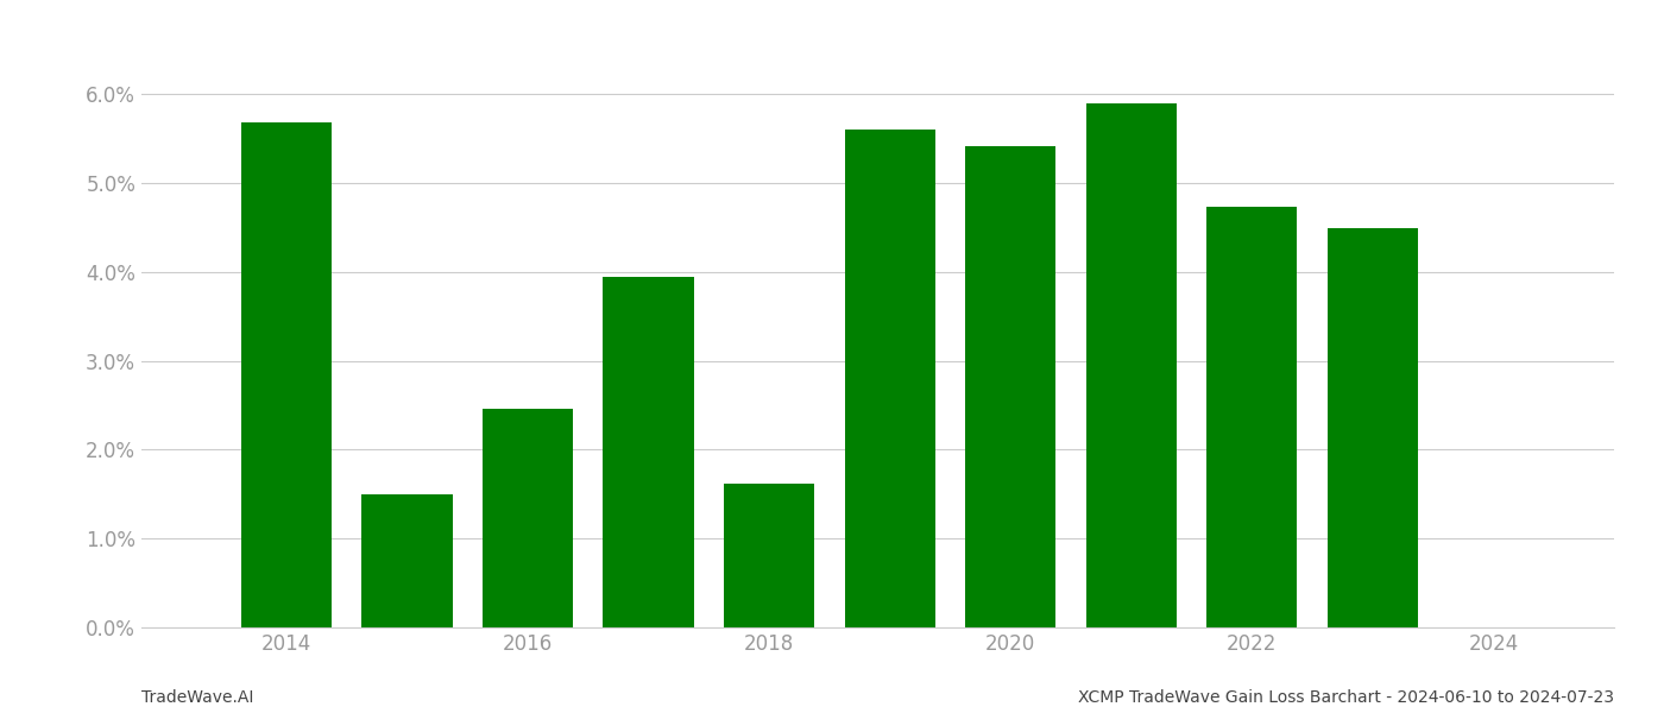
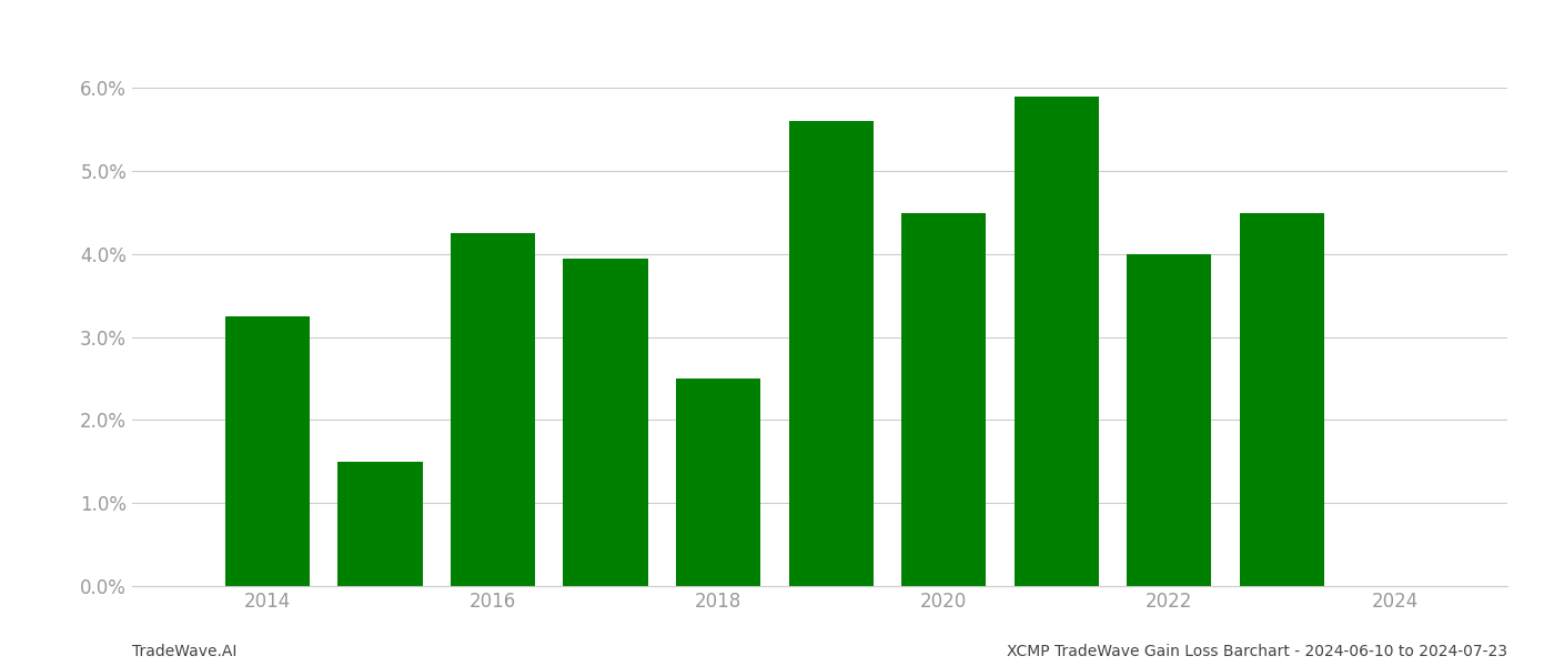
2014: 5.68% -> 3.25%
2016: 2.46% -> 4.25%
2018: 1.62% -> 2.50%
2020: 5.42% -> 4.50%
2022: 4.74% -> 4.00%
